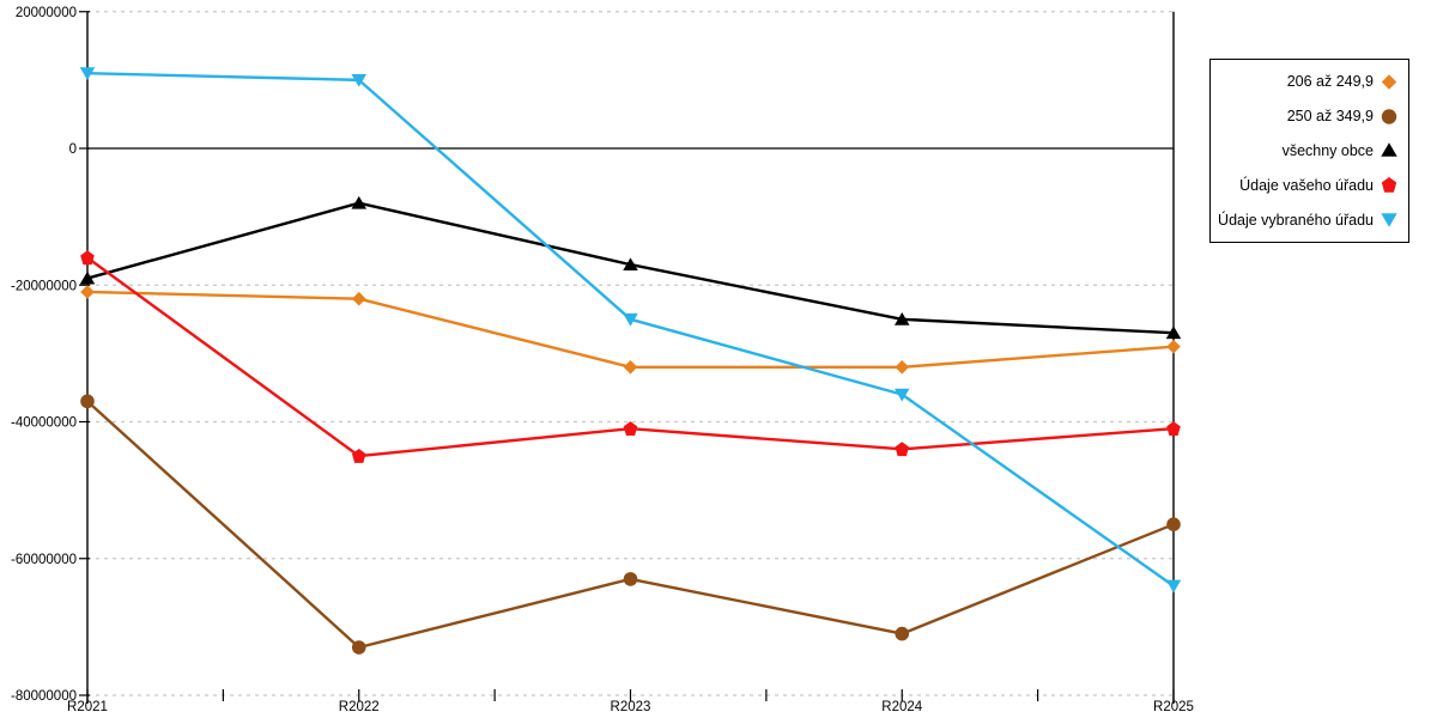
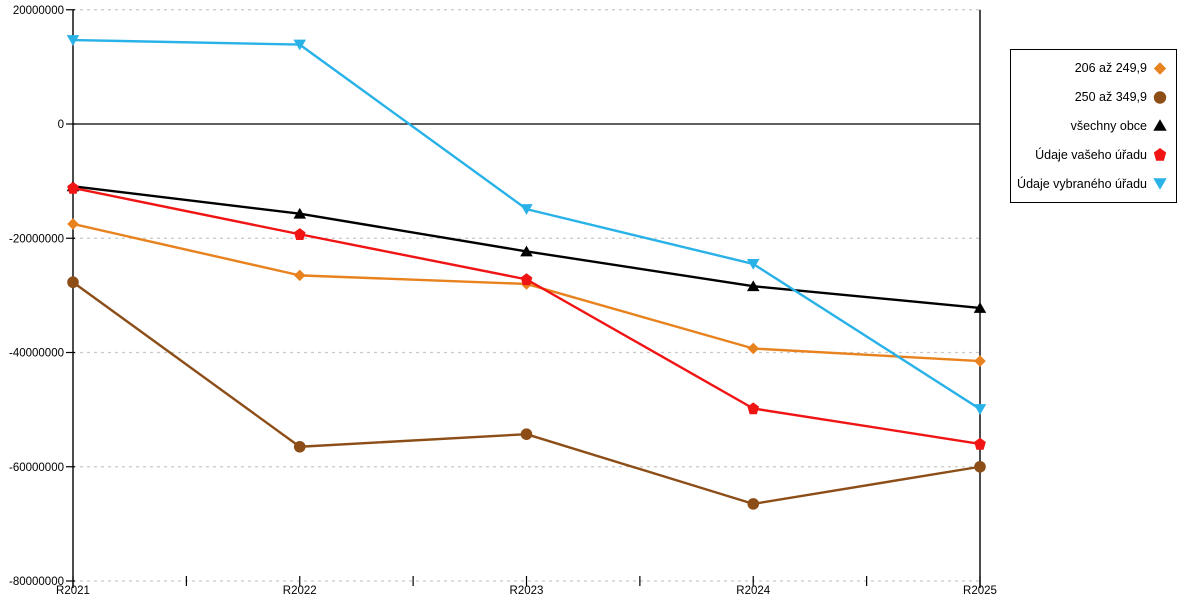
206 až 249,9/R2021: -21000000 -> -18000000
250 až 349,9/R2021: -37000000 -> -28000000
všechny obce/R2021: -19000000 -> -11000000
Údaje vašeho úřadu/R2021: -16000000 -> -11000000
Údaje vybraného úřadu/R2021: 11000000 -> 15000000
206 až 249,9/R2022: -22000000 -> -26000000
250 až 349,9/R2022: -73000000 -> -56000000
všechny obce/R2022: -8000000 -> -16000000
Údaje vašeho úřadu/R2022: -45000000 -> -19000000
Údaje vybraného úřadu/R2022: 10000000 -> 14000000
206 až 249,9/R2023: -32000000 -> -28000000
250 až 349,9/R2023: -63000000 -> -54000000
všechny obce/R2023: -17000000 -> -22000000
Údaje vašeho úřadu/R2023: -41000000 -> -27000000
Údaje vybraného úřadu/R2023: -25000000 -> -15000000
206 až 249,9/R2024: -32000000 -> -39000000
250 až 349,9/R2024: -71000000 -> -66000000
všechny obce/R2024: -25000000 -> -28000000
Údaje vašeho úřadu/R2024: -44000000 -> -50000000
Údaje vybraného úřadu/R2024: -36000000 -> -24000000
206 až 249,9/R2025: -29000000 -> -42000000
250 až 349,9/R2025: -55000000 -> -60000000
všechny obce/R2025: -27000000 -> -32000000
Údaje vašeho úřadu/R2025: -41000000 -> -56000000
Údaje vybraného úřadu/R2025: -64000000 -> -50000000
